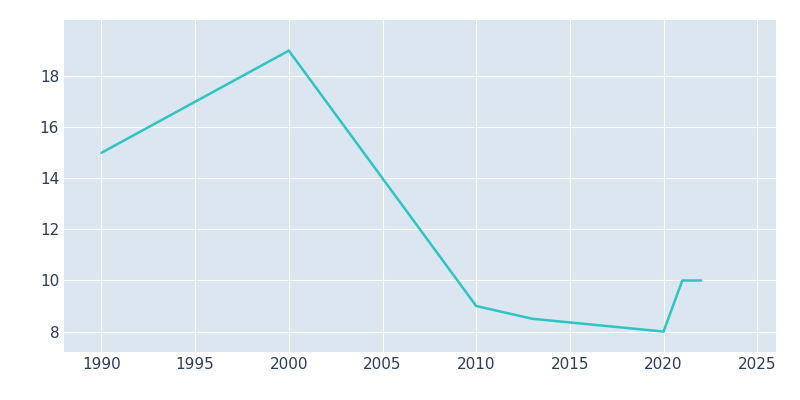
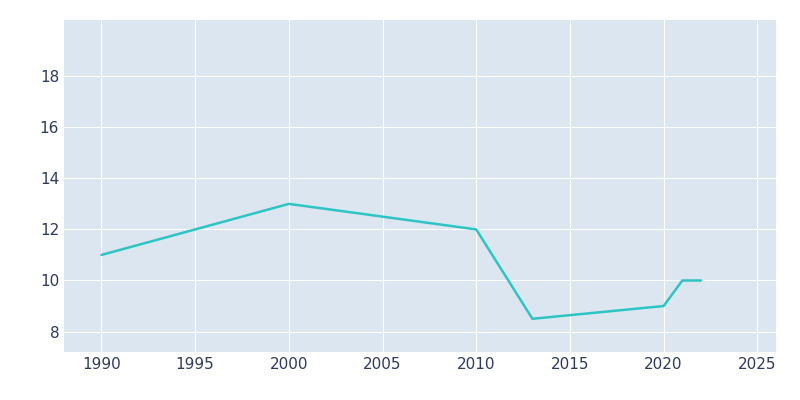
1990: 15.0 -> 11.0
2000: 19.0 -> 13.0
2010: 9.0 -> 12.0
2020: 8.0 -> 9.0
